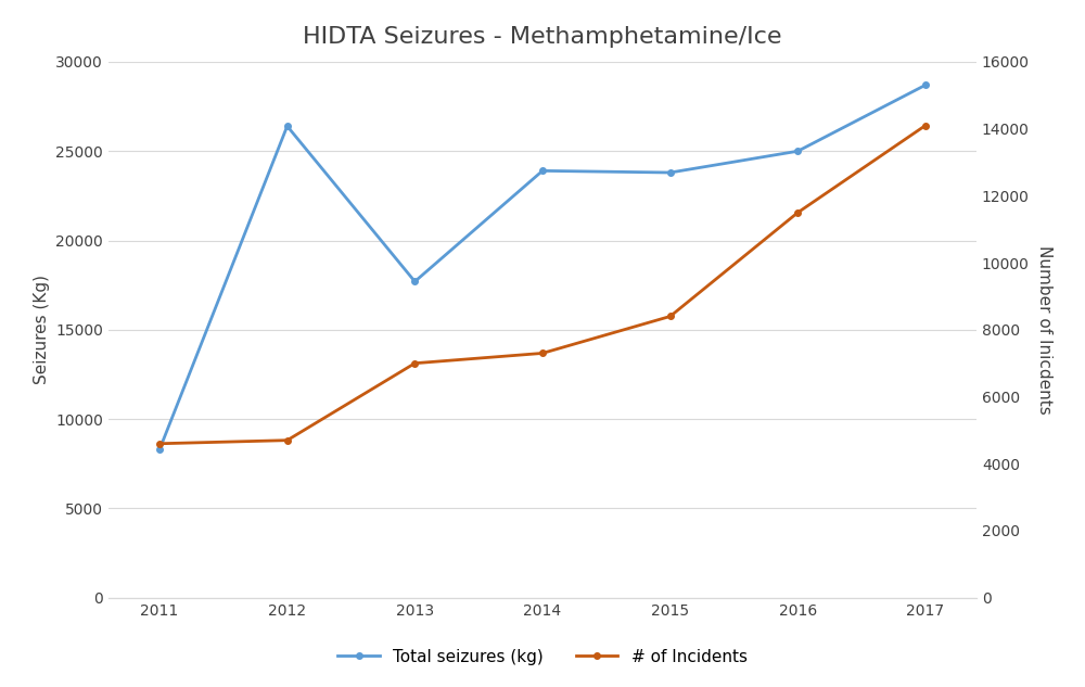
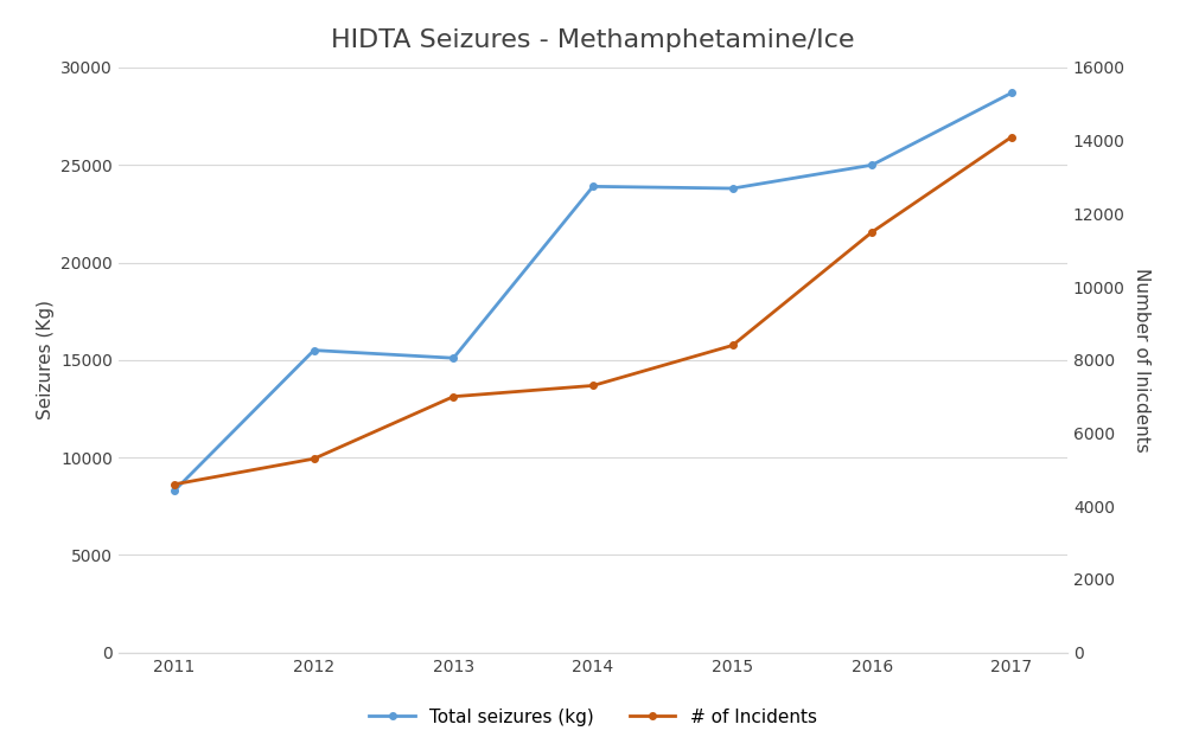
Total seizures (kg)/2012: 26400 -> 15500
# of Incidents/2012: 4700 -> 5300
Total seizures (kg)/2013: 17700 -> 15100
